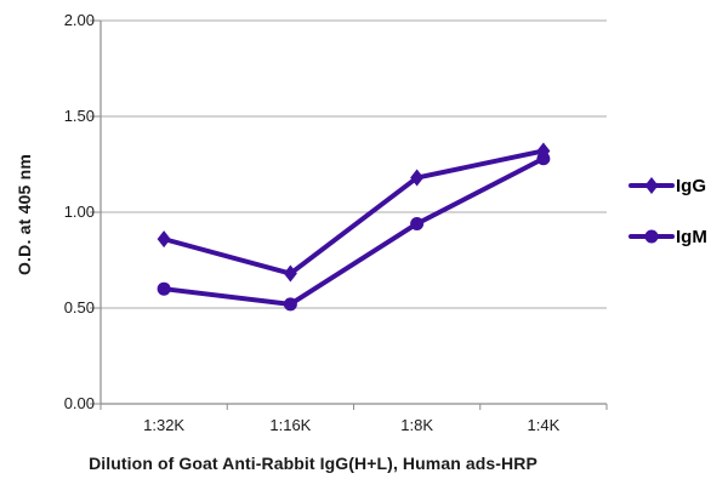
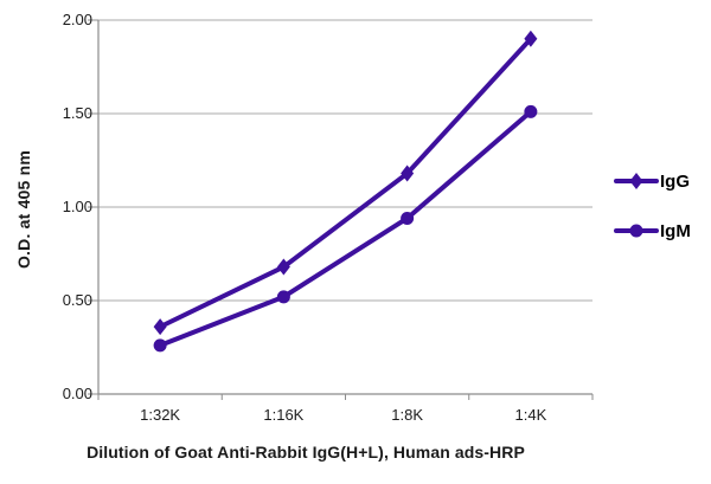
IgG/1:32K: 0.86 -> 0.36
IgM/1:32K: 0.60 -> 0.26
IgG/1:4K: 1.32 -> 1.90
IgM/1:4K: 1.28 -> 1.51
